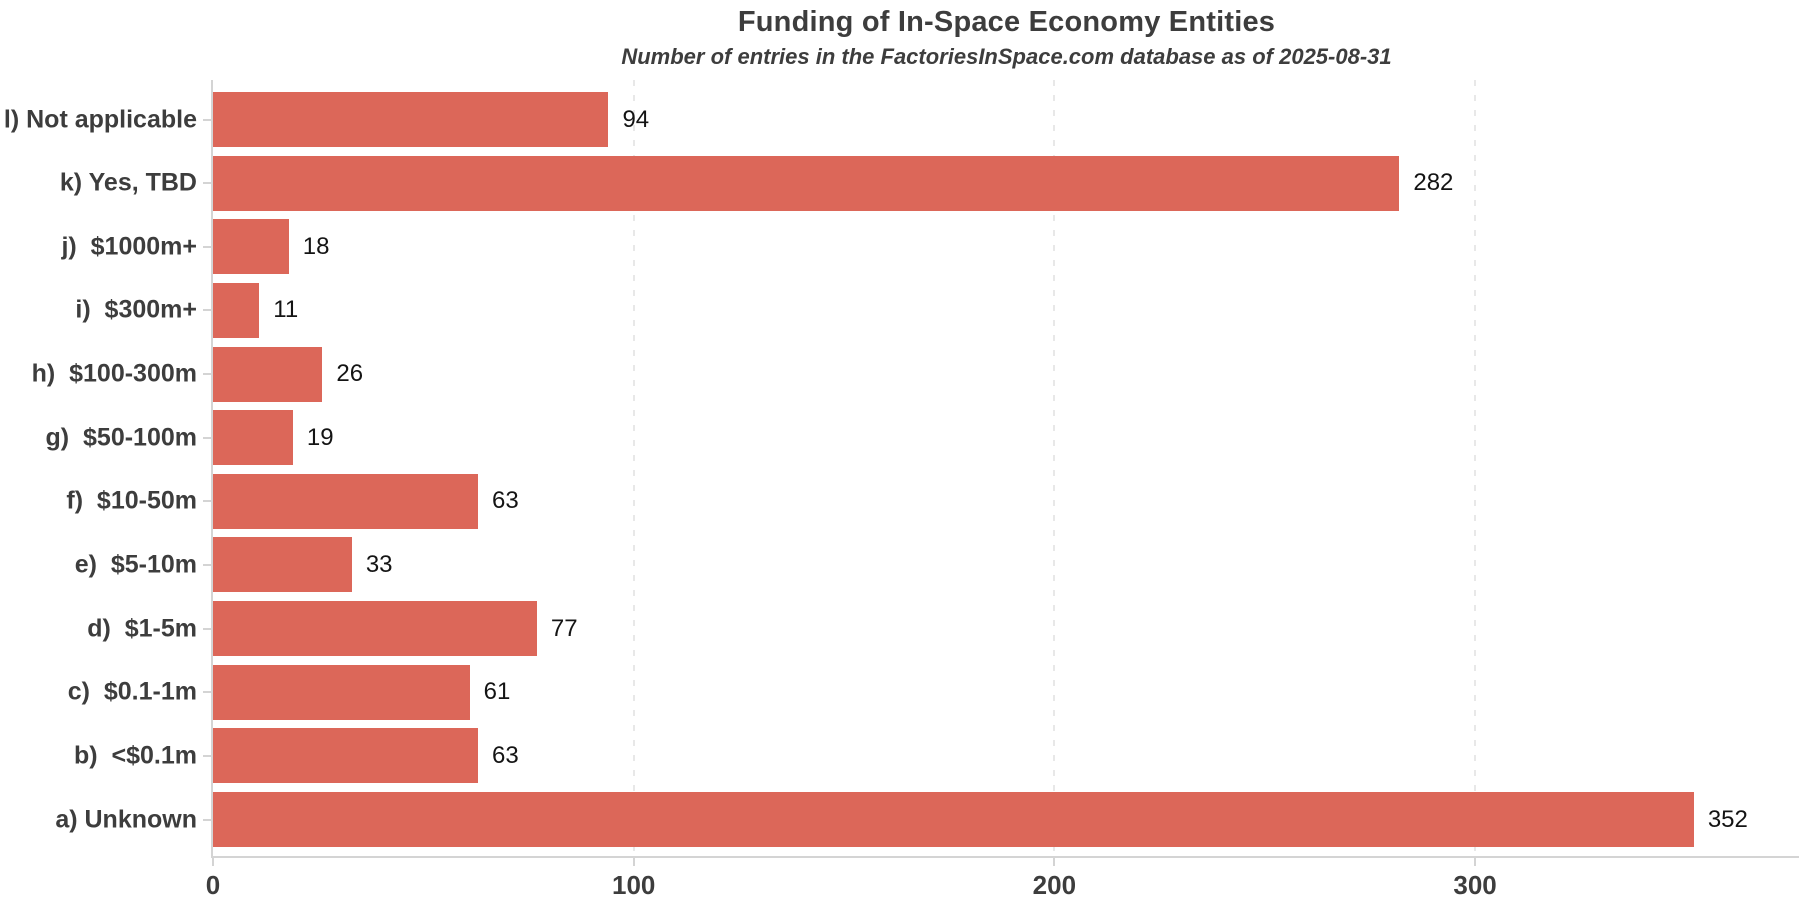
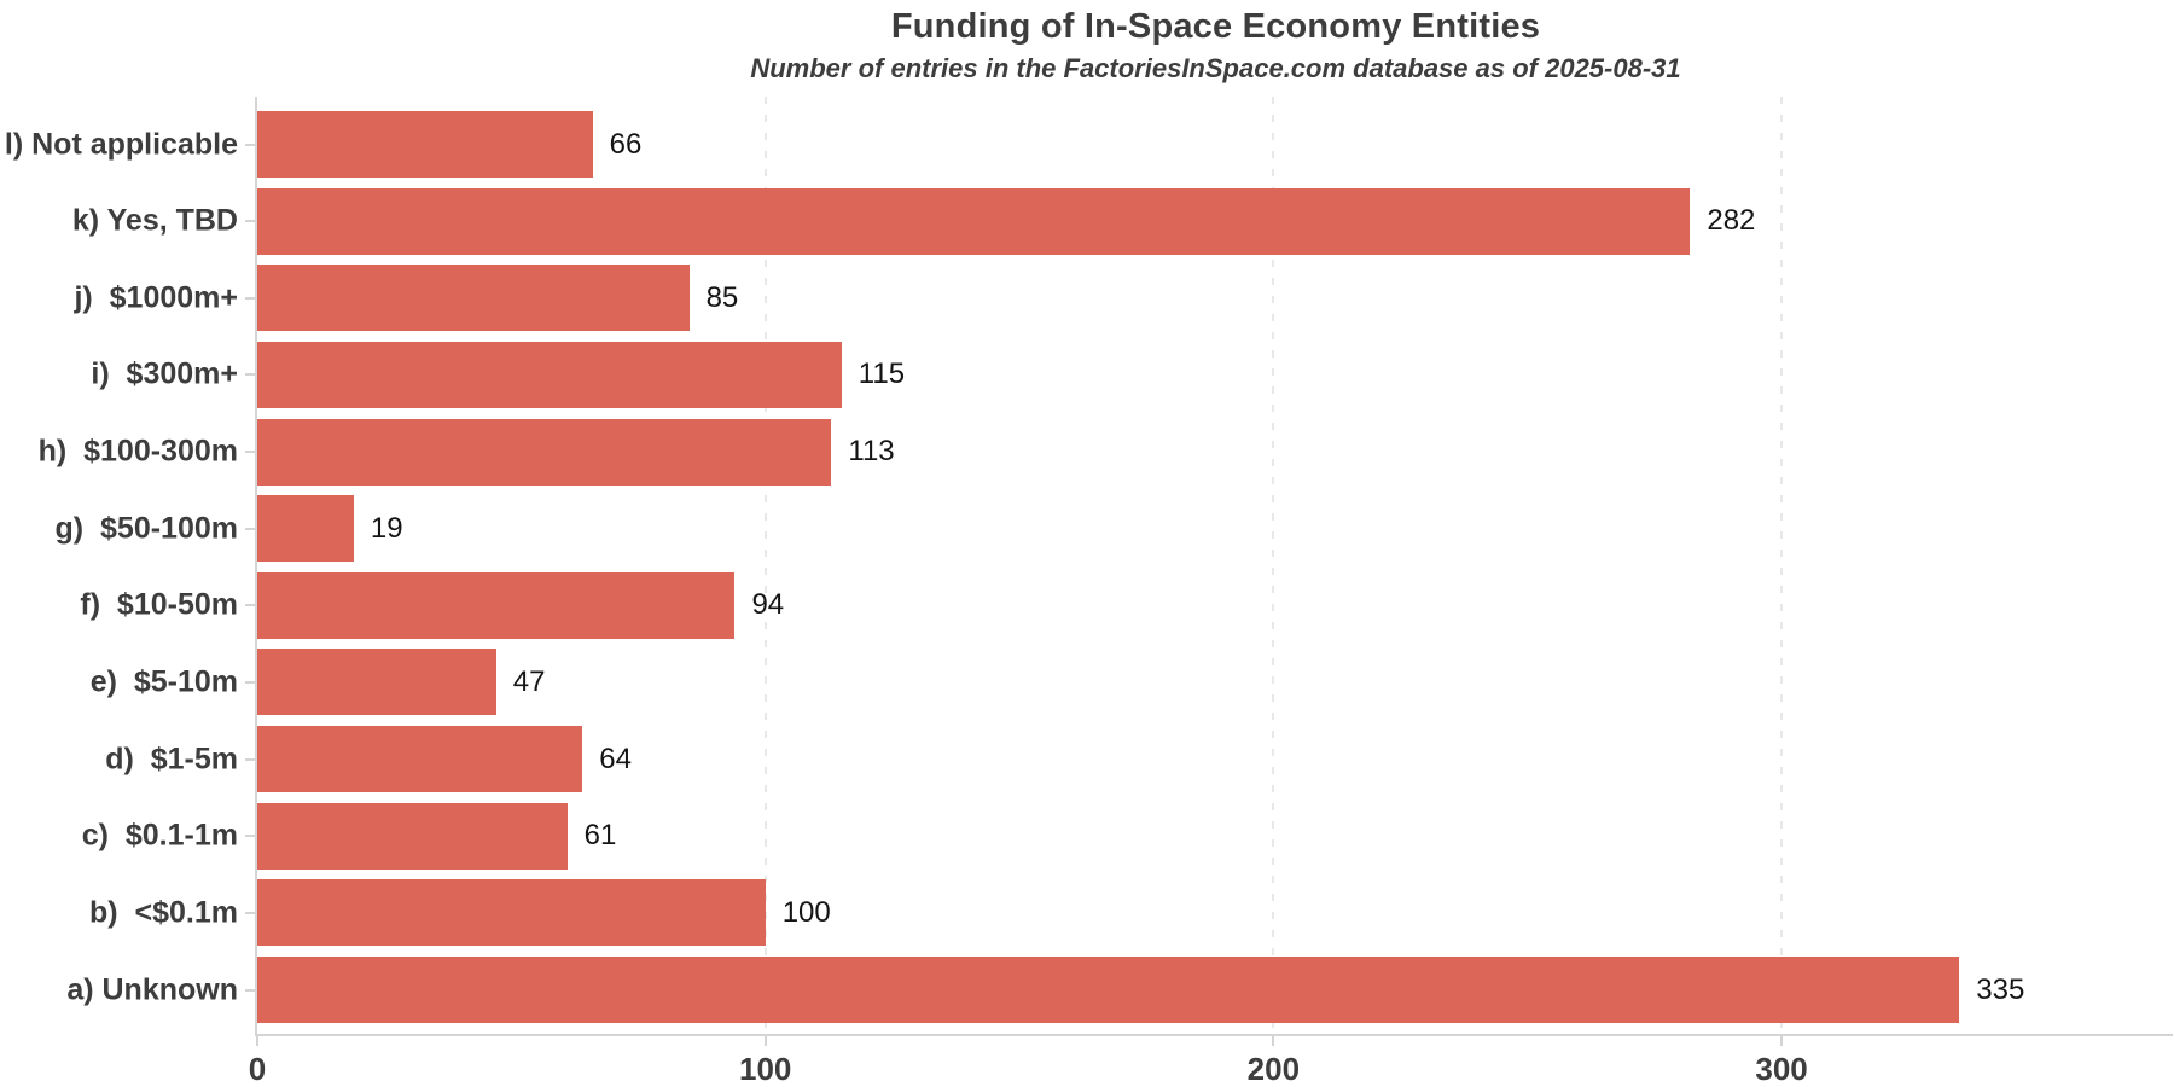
l) Not applicable: 94 -> 66
j) $1000m+: 18 -> 85
i) $300m+: 11 -> 115
h) $100-300m: 26 -> 113
f) $10-50m: 63 -> 94
e) $5-10m: 33 -> 47
d) $1-5m: 77 -> 64
b) <$0.1m: 63 -> 100
a) Unknown: 352 -> 335
